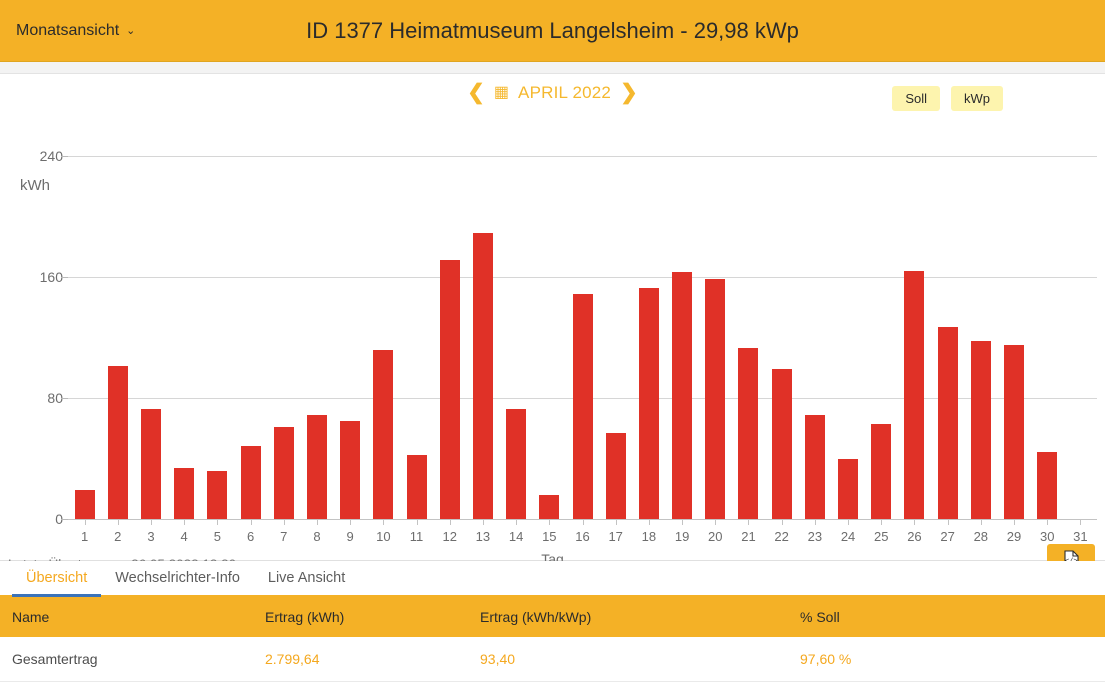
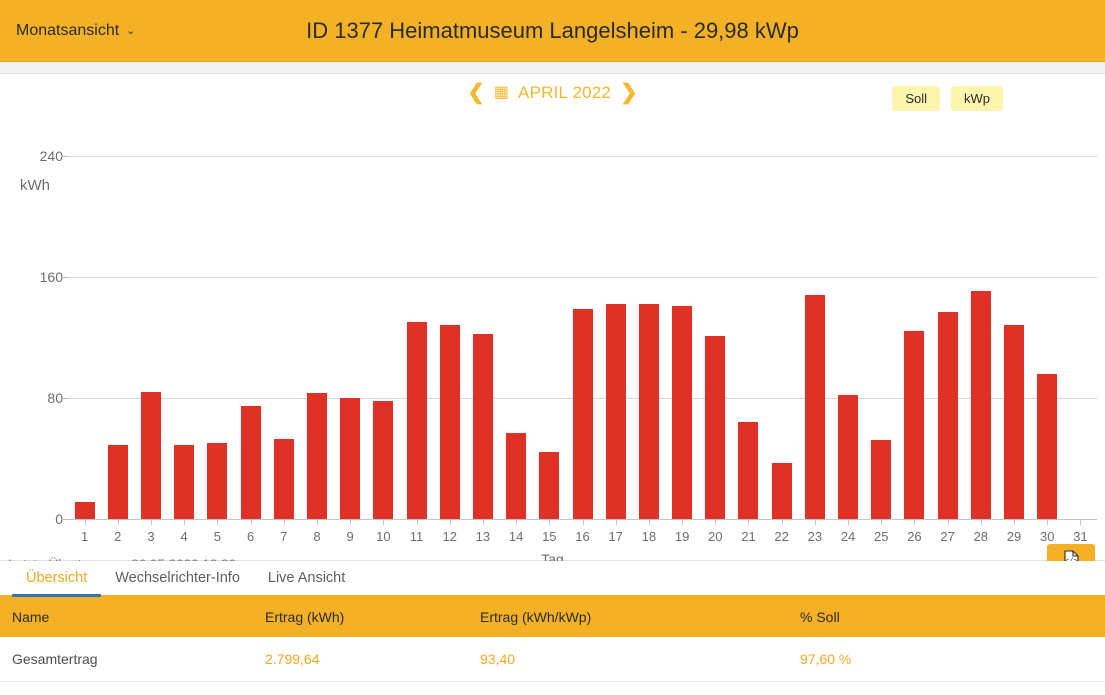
1: 19 -> 11
2: 101 -> 49
3: 73 -> 84
4: 34 -> 49
5: 32 -> 50
6: 48 -> 75
7: 61 -> 53
8: 69 -> 83
9: 65 -> 80
10: 112 -> 78
11: 42 -> 130
12: 171 -> 128
13: 189 -> 122
14: 73 -> 57
15: 16 -> 44
16: 149 -> 139
17: 57 -> 142
18: 153 -> 142
19: 163 -> 141
20: 159 -> 121
21: 113 -> 64
22: 99 -> 37
23: 69 -> 148
24: 40 -> 82
25: 63 -> 52
26: 164 -> 124
27: 127 -> 137
28: 118 -> 151
29: 115 -> 128
30: 44 -> 96
